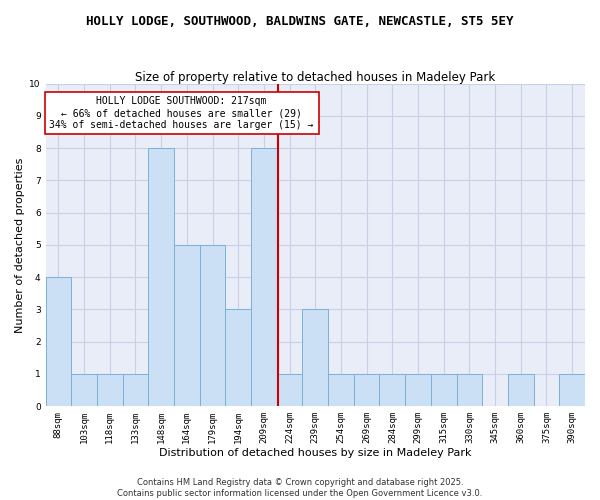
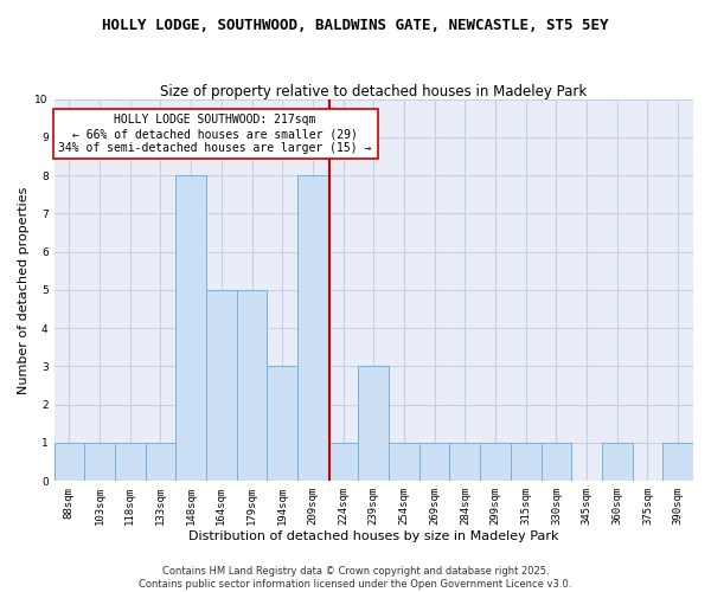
88sqm: 4 -> 1
